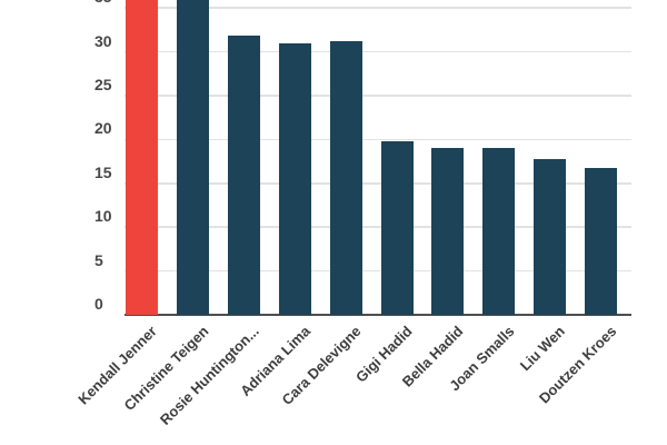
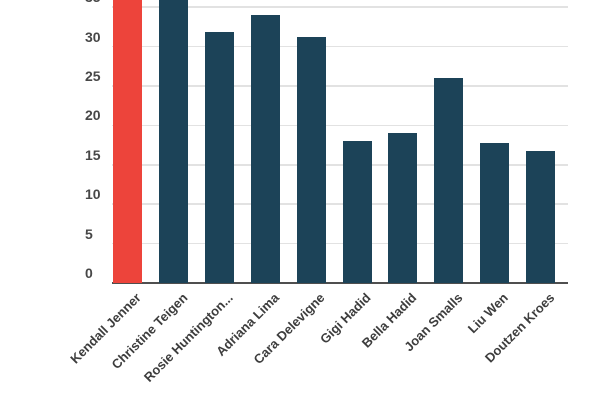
Adriana Lima: 31 -> 34
Gigi Hadid: 20 -> 18
Joan Smalls: 19 -> 26
